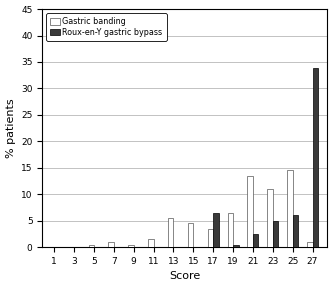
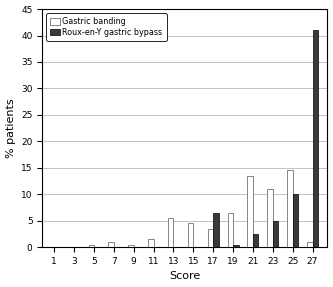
Roux-en-Y gastric bypass/25: 6.0 -> 10.0
Roux-en-Y gastric bypass/27: 33.8 -> 41.0
